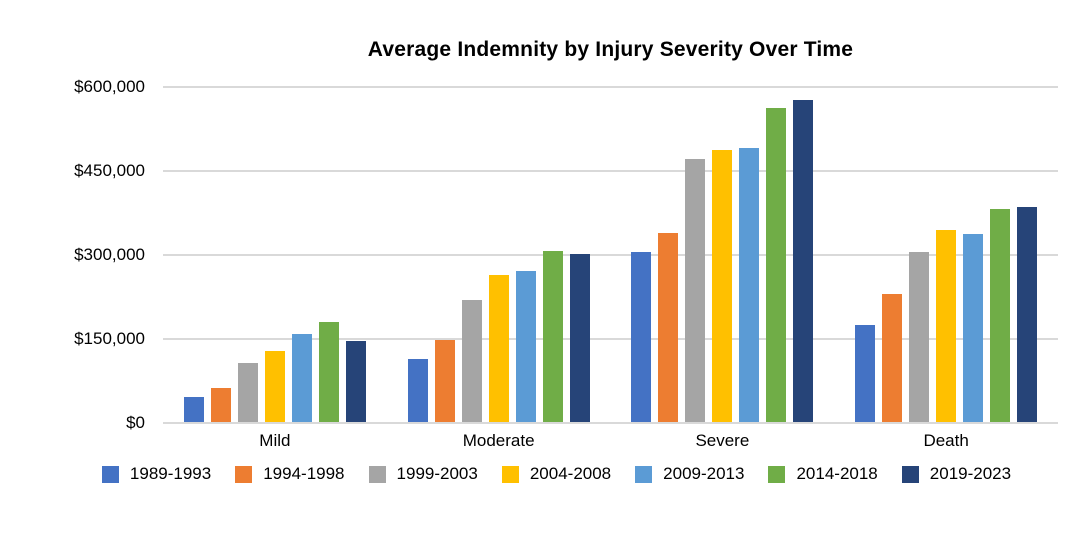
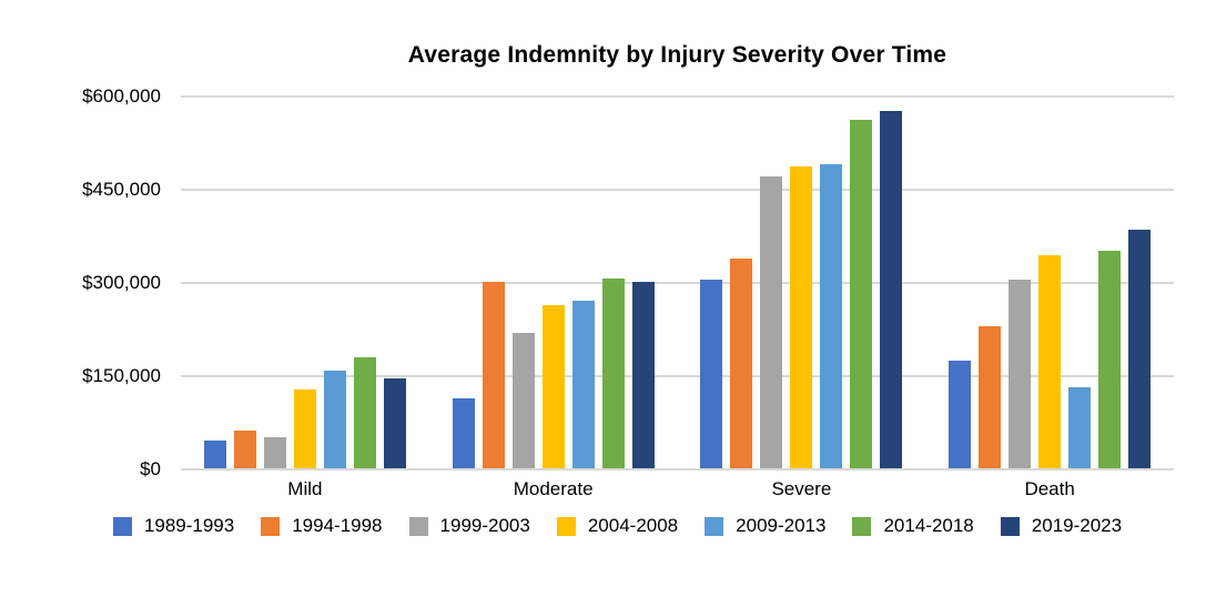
1999-2003/Mild: $100000 -> $50000
1994-1998/Moderate: $150000 -> $300000
2009-2013/Death: $340000 -> $130000
2014-2018/Death: $380000 -> $350000
